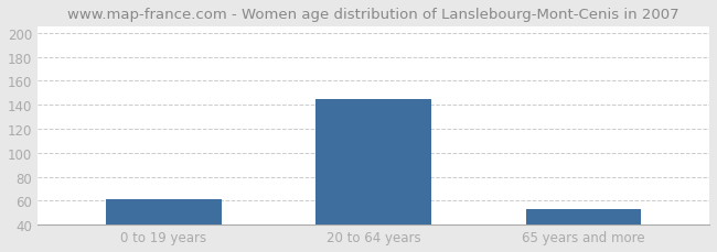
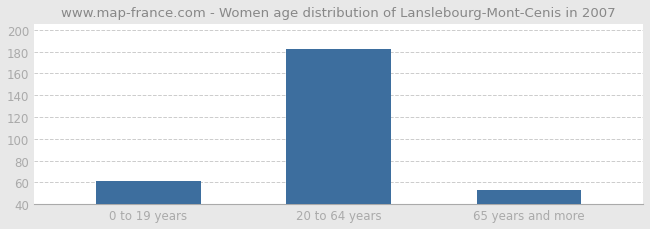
20 to 64 years: 145 -> 182
